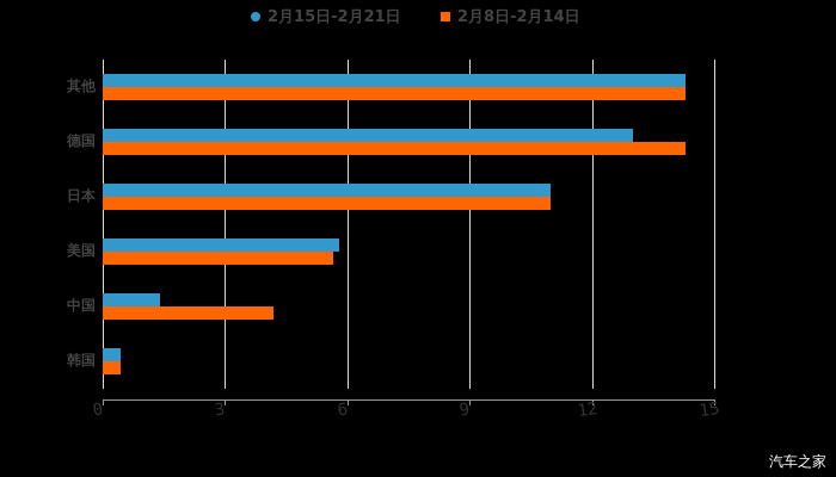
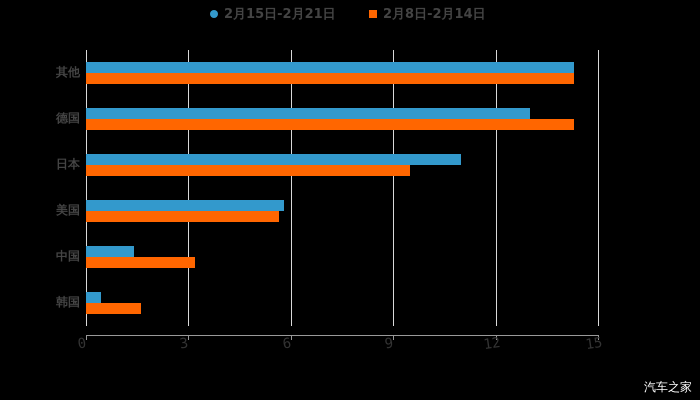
2月8日-2月14日/日本: 11.0 -> 9.5
2月8日-2月14日/中国: 4.2 -> 3.2
2月8日-2月14日/韩国: 0.5 -> 1.6
